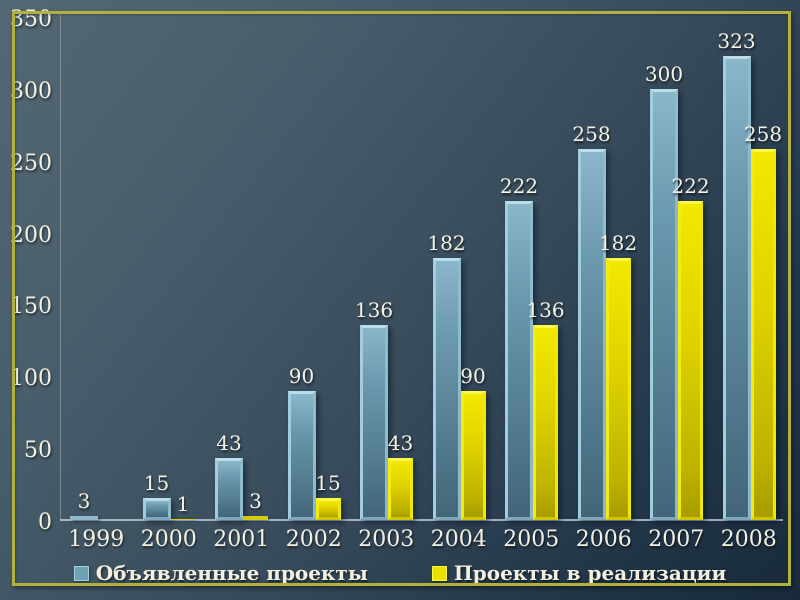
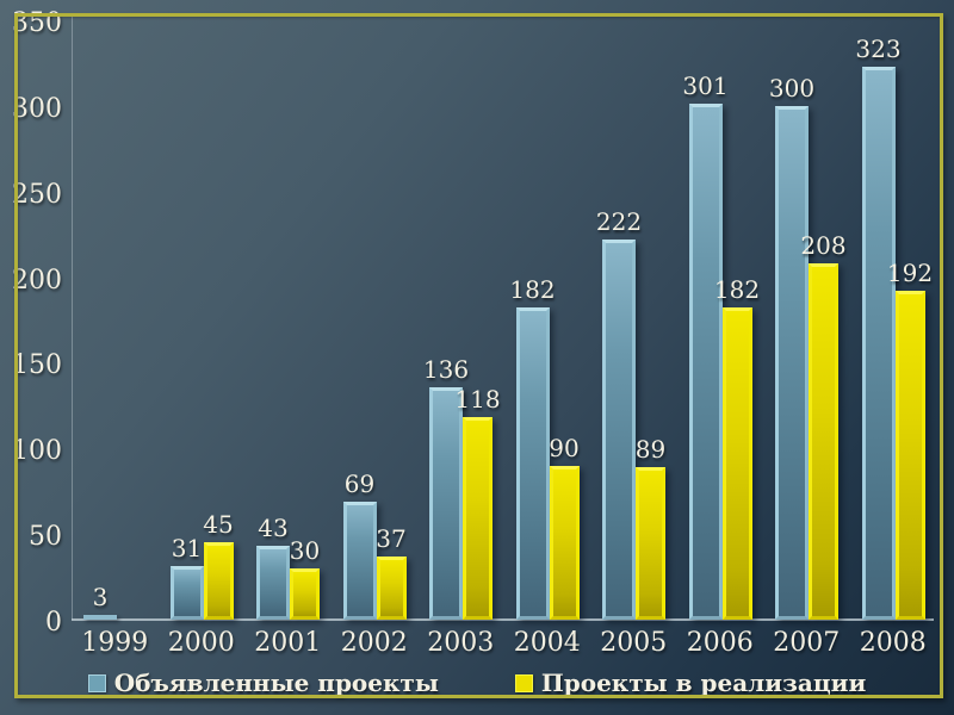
Объявленные проекты/2000: 15 -> 31
Проекты в реализации/2000: 1 -> 45
Проекты в реализации/2001: 3 -> 30
Объявленные проекты/2002: 90 -> 69
Проекты в реализации/2002: 15 -> 37
Проекты в реализации/2003: 43 -> 118
Проекты в реализации/2005: 136 -> 89
Объявленные проекты/2006: 258 -> 301
Проекты в реализации/2007: 222 -> 208
Проекты в реализации/2008: 258 -> 192
